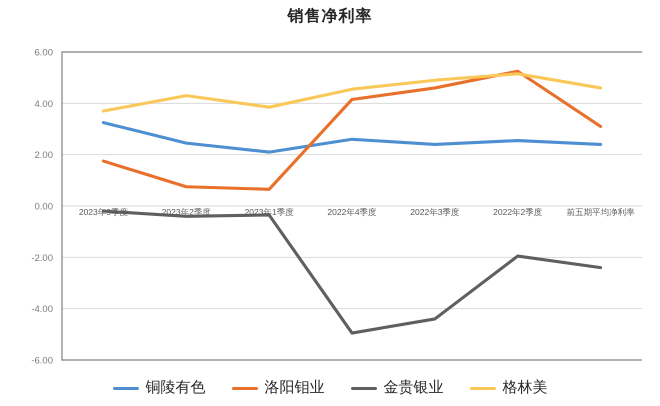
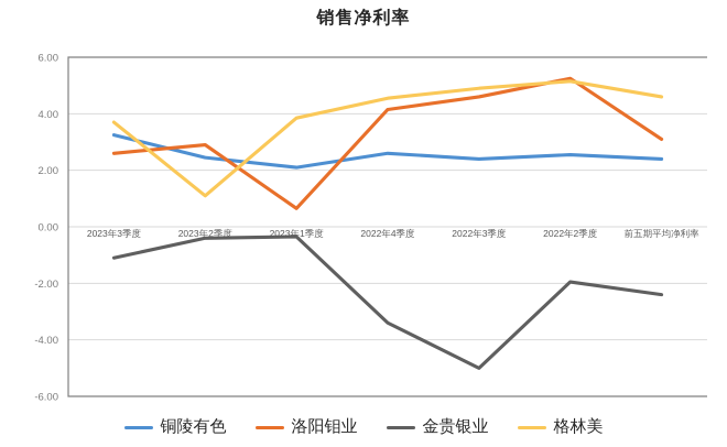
洛阳钼业/2023年3季度: 1.8 -> 2.6
金贵银业/2023年3季度: -0.2 -> -1.1
洛阳钼业/2023年2季度: 0.8 -> 2.9
格林美/2023年2季度: 4.3 -> 1.1
金贵银业/2022年4季度: -5.0 -> -3.4
金贵银业/2022年3季度: -4.4 -> -5.0
